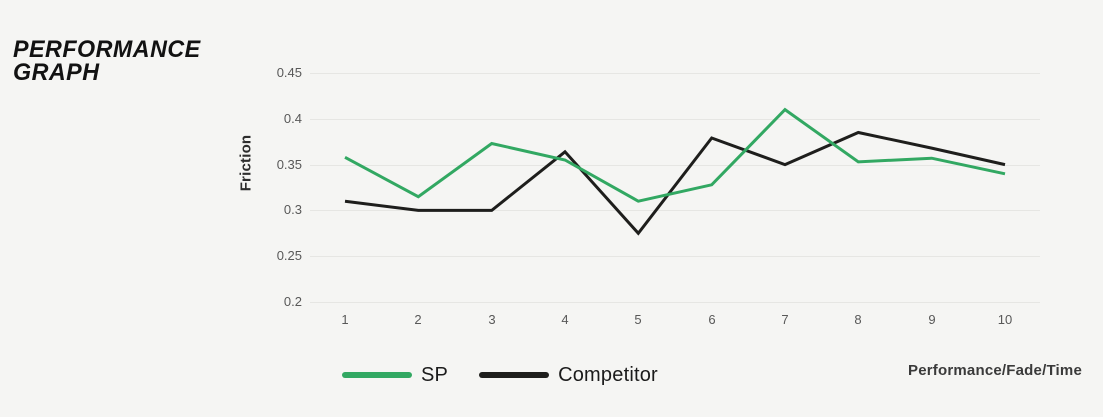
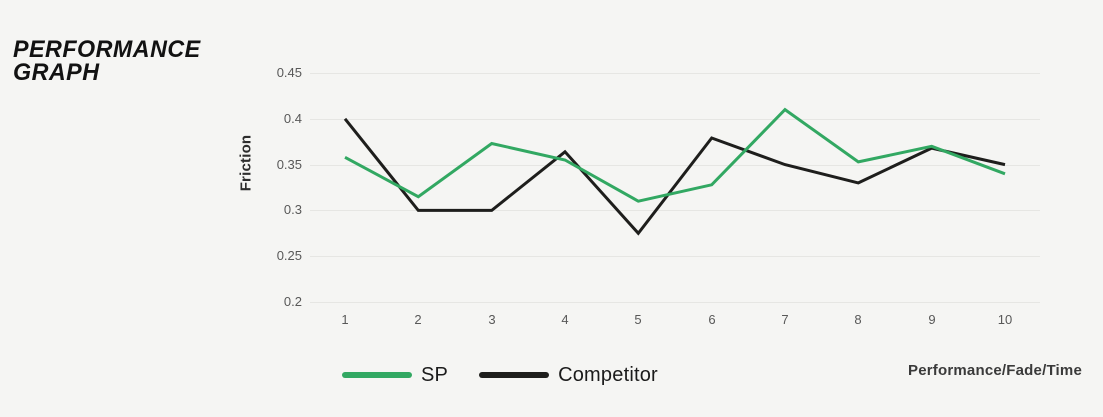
Competitor/1: 0.31 -> 0.40
Competitor/8: 0.39 -> 0.33
SP/9: 0.36 -> 0.37
